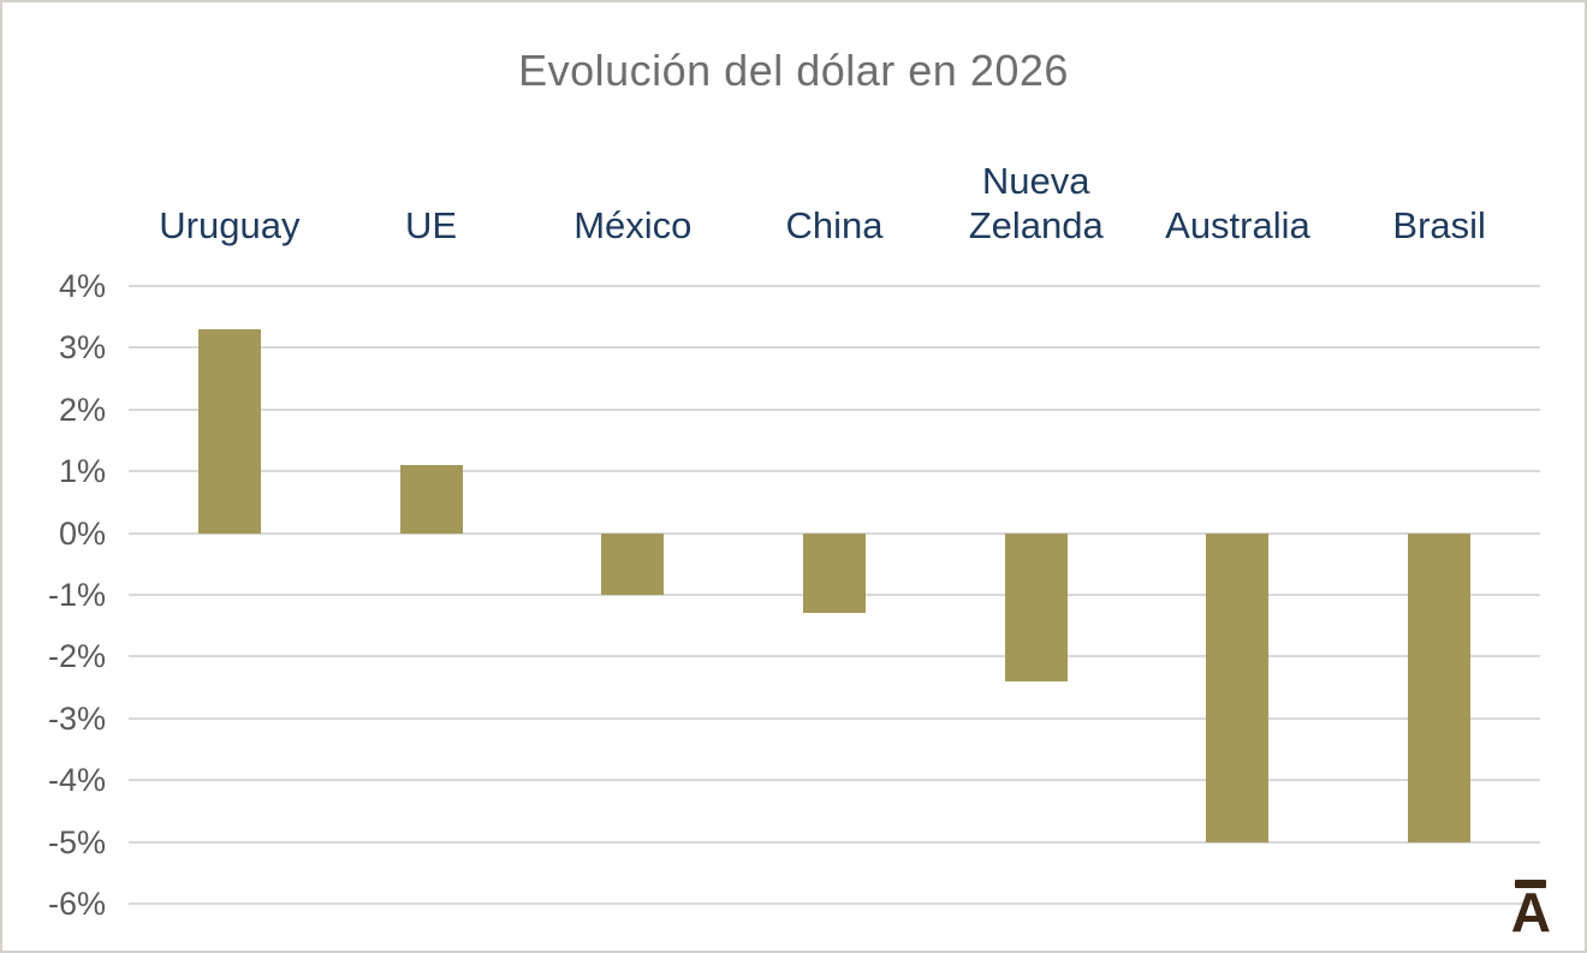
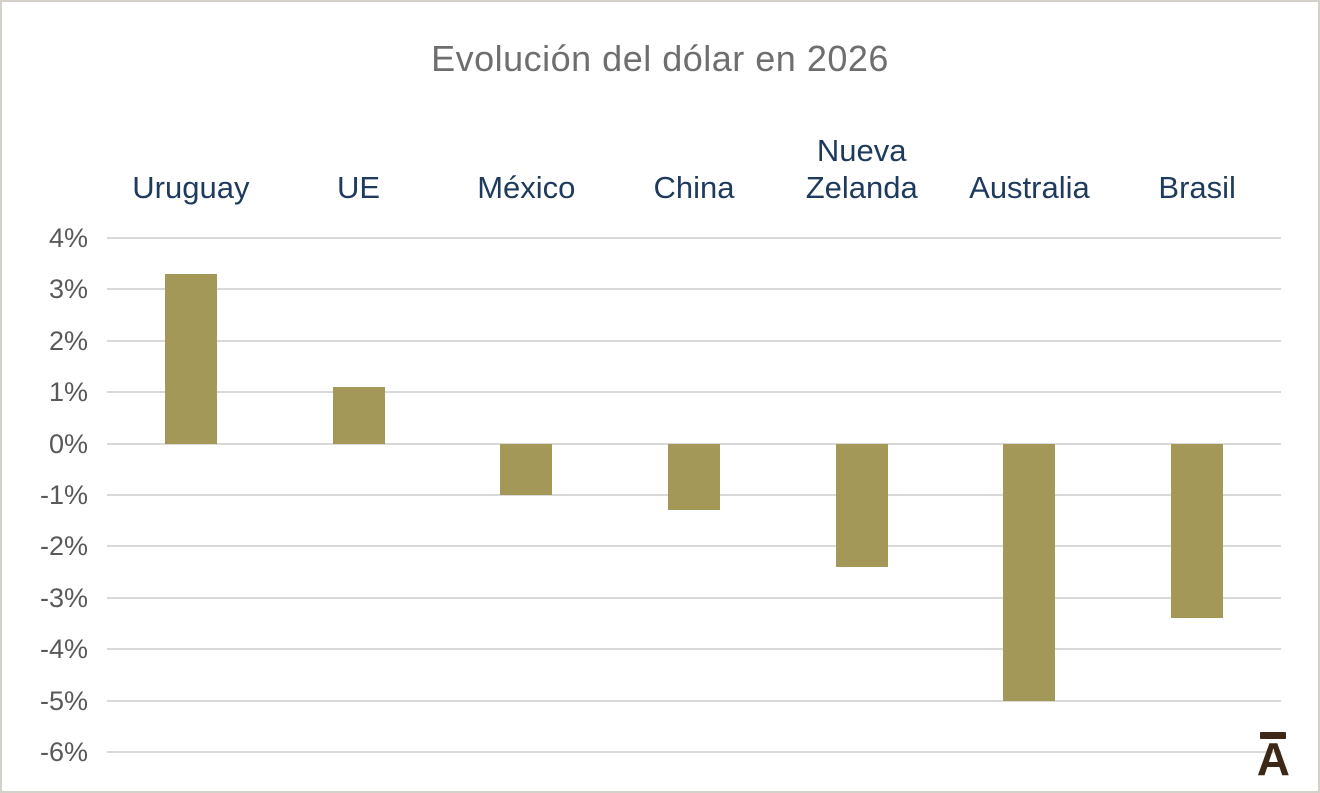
Brasil: -5.0% -> -3.4%
